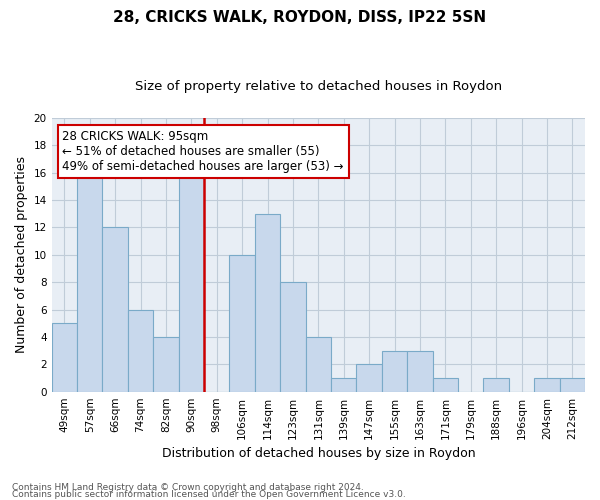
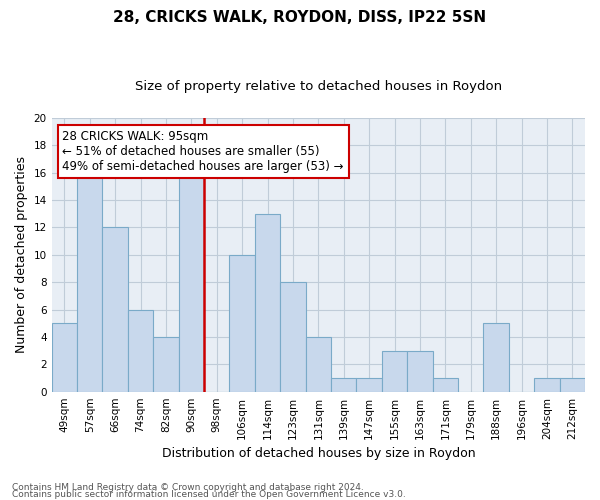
147sqm: 2 -> 1
188sqm: 1 -> 5
